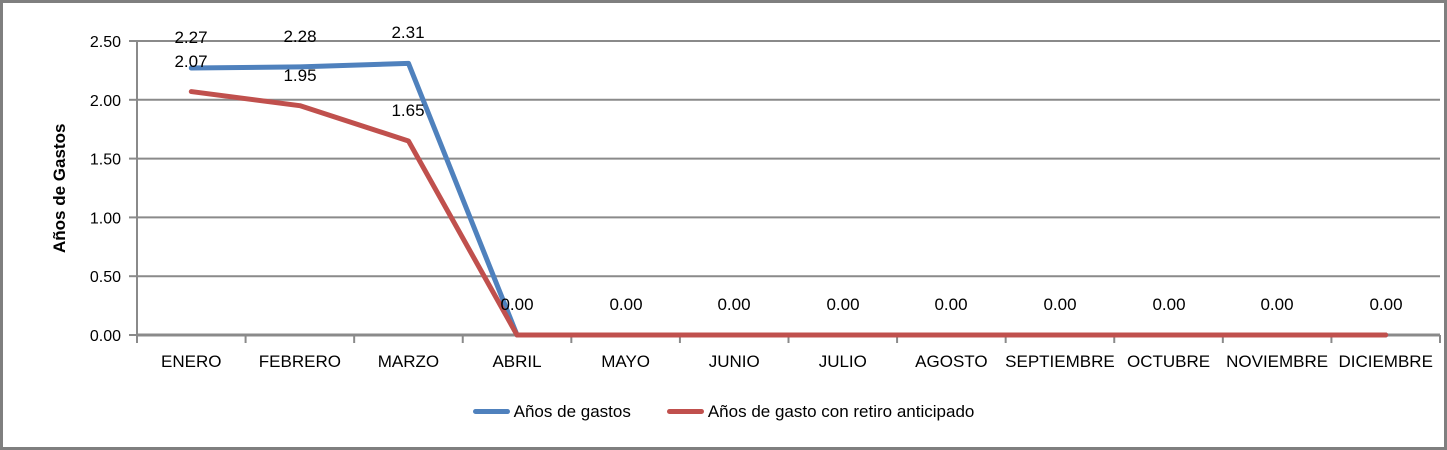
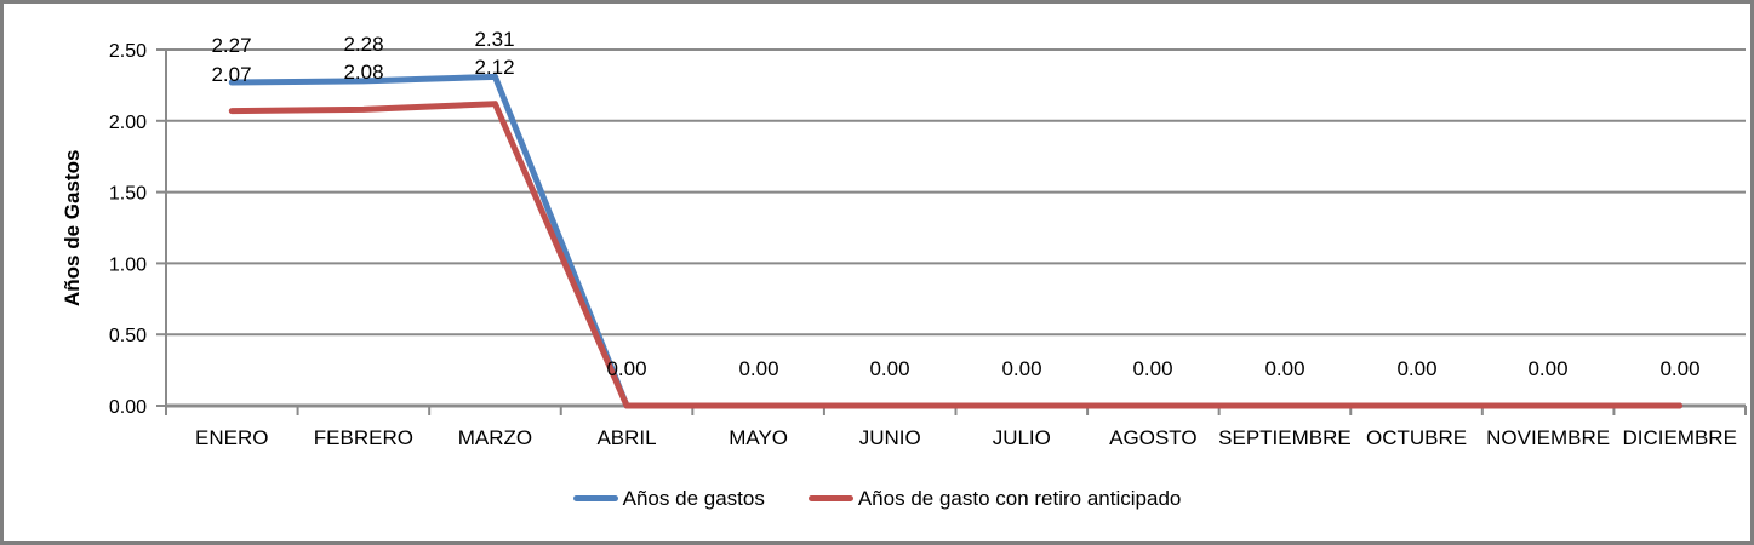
Años de gasto con retiro anticipado/FEBRERO: 1.95 -> 2.08
Años de gasto con retiro anticipado/MARZO: 1.65 -> 2.12
